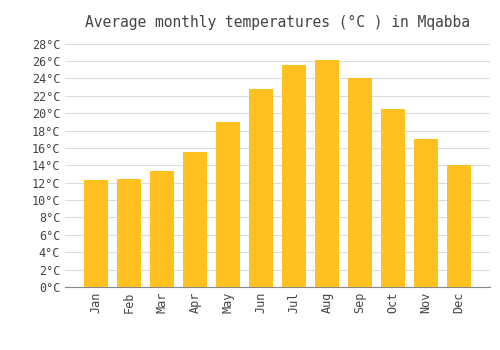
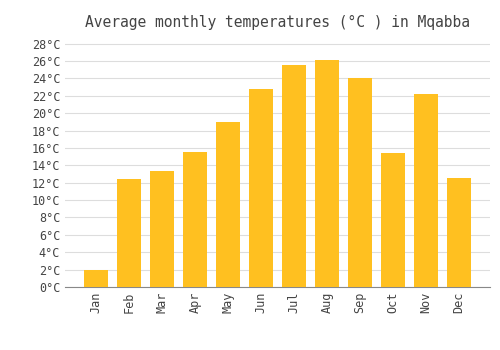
Jan: 12.3°C -> 2.0°C
Oct: 20.5°C -> 15.4°C
Nov: 17.0°C -> 22.2°C
Dec: 14.0°C -> 12.6°C
